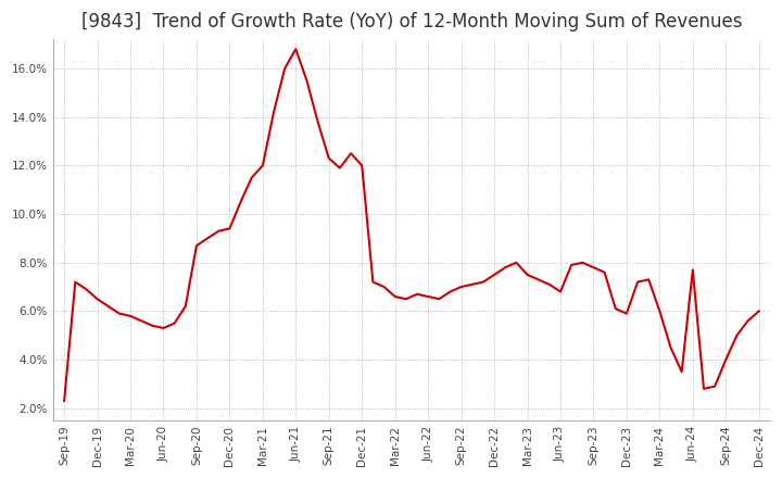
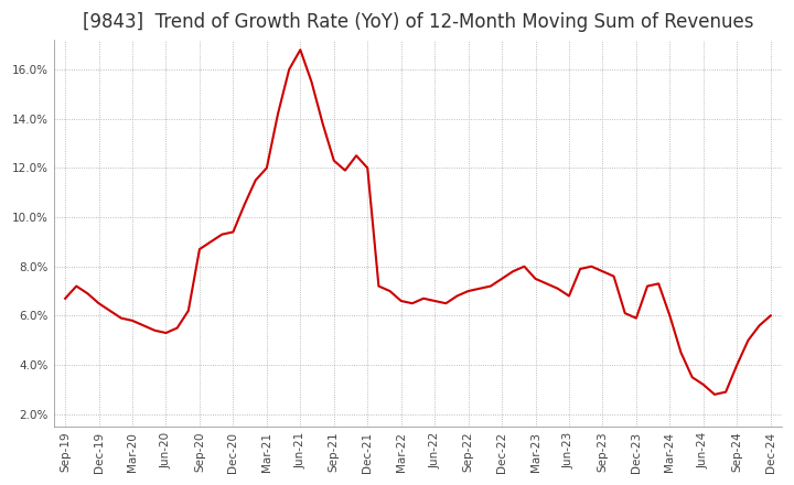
Sep-19: 2.3% -> 6.7%
Jun-24: 7.7% -> 3.2%
